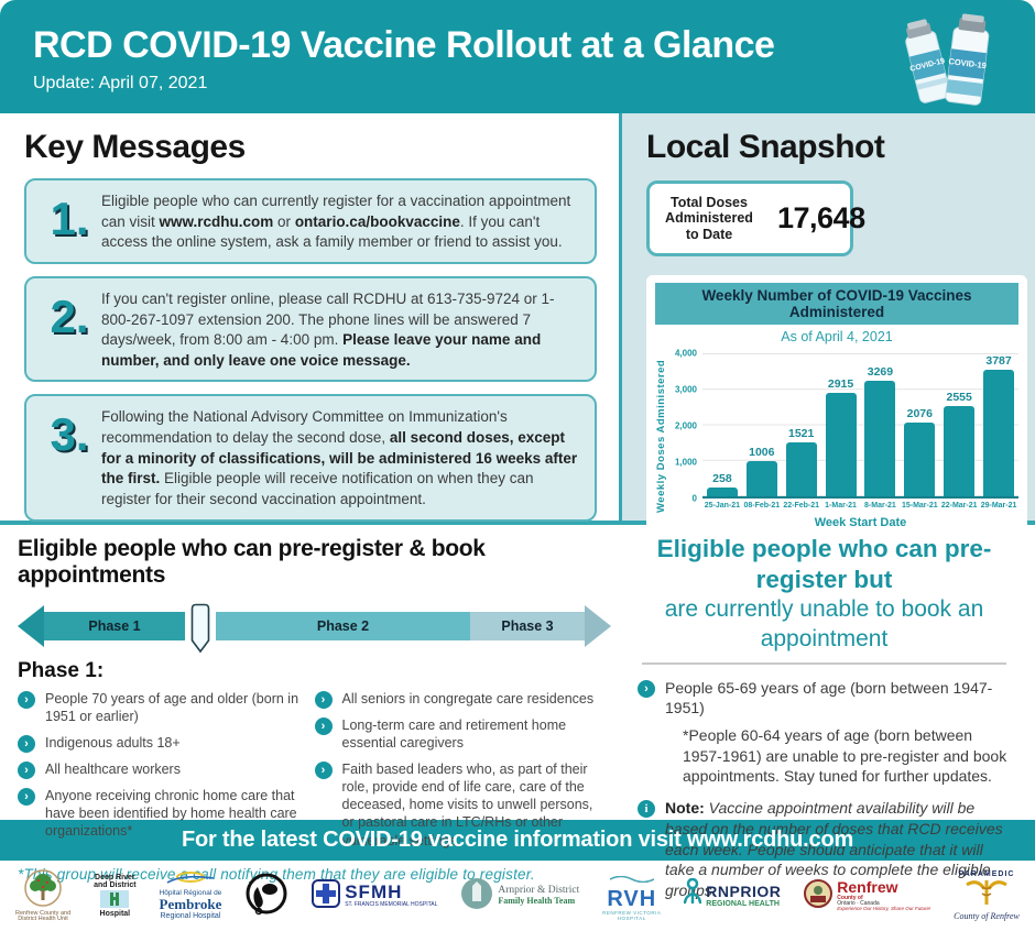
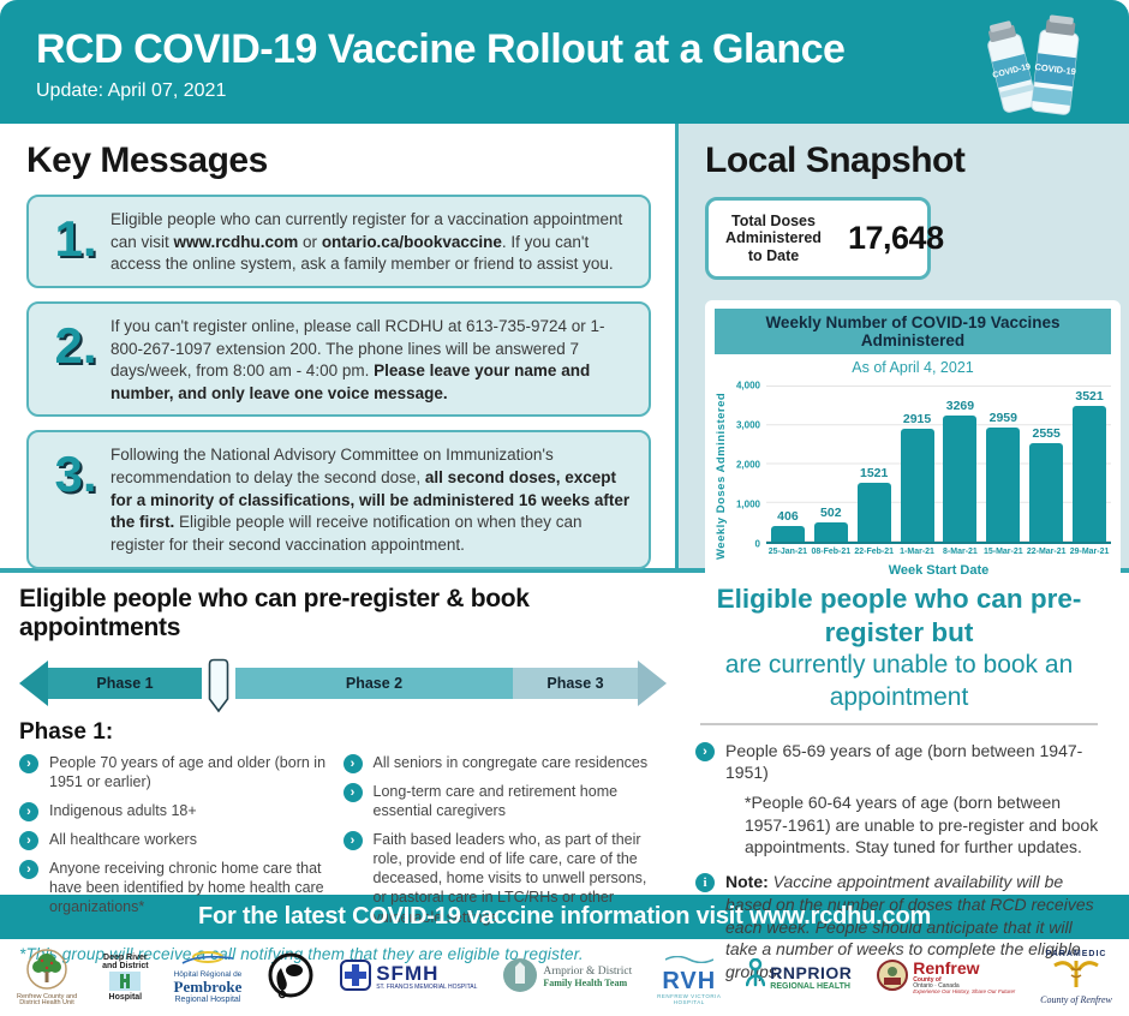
25-Jan-21: 258 -> 406
08-Feb-21: 1006 -> 502
15-Mar-21: 2076 -> 2959
29-Mar-21: 3787 -> 3521
